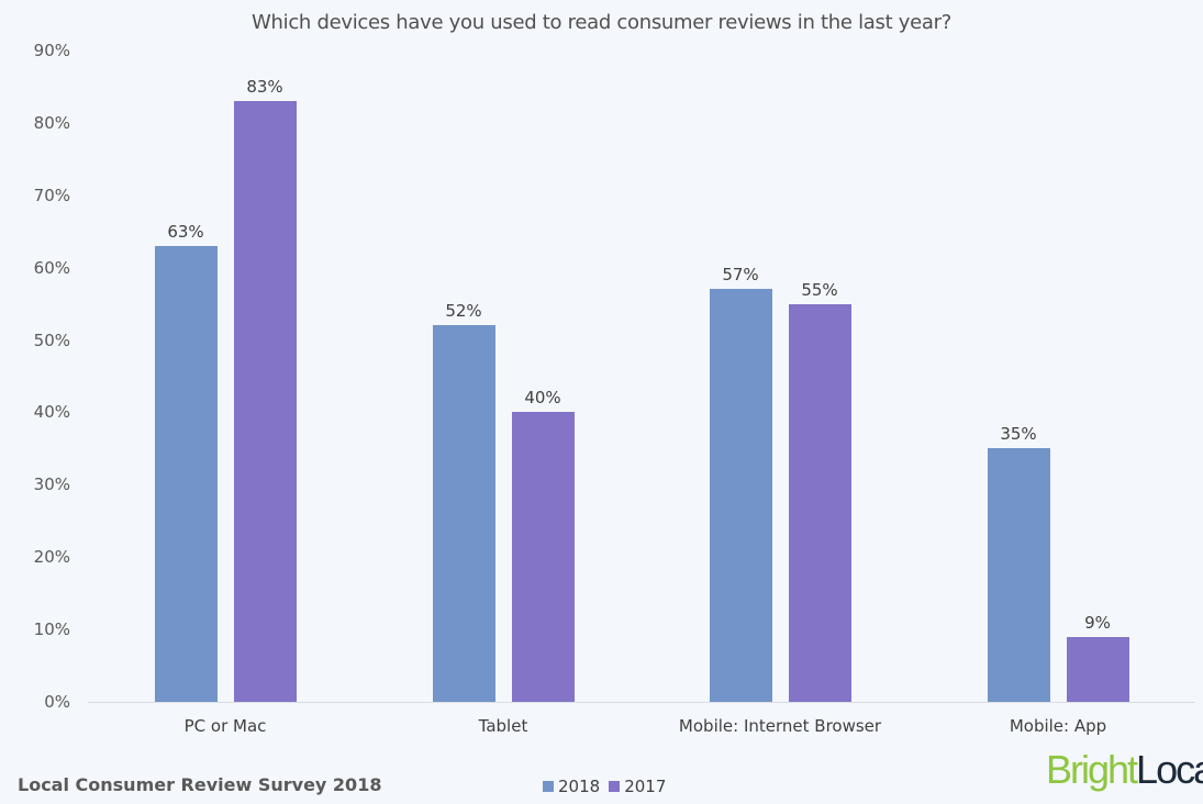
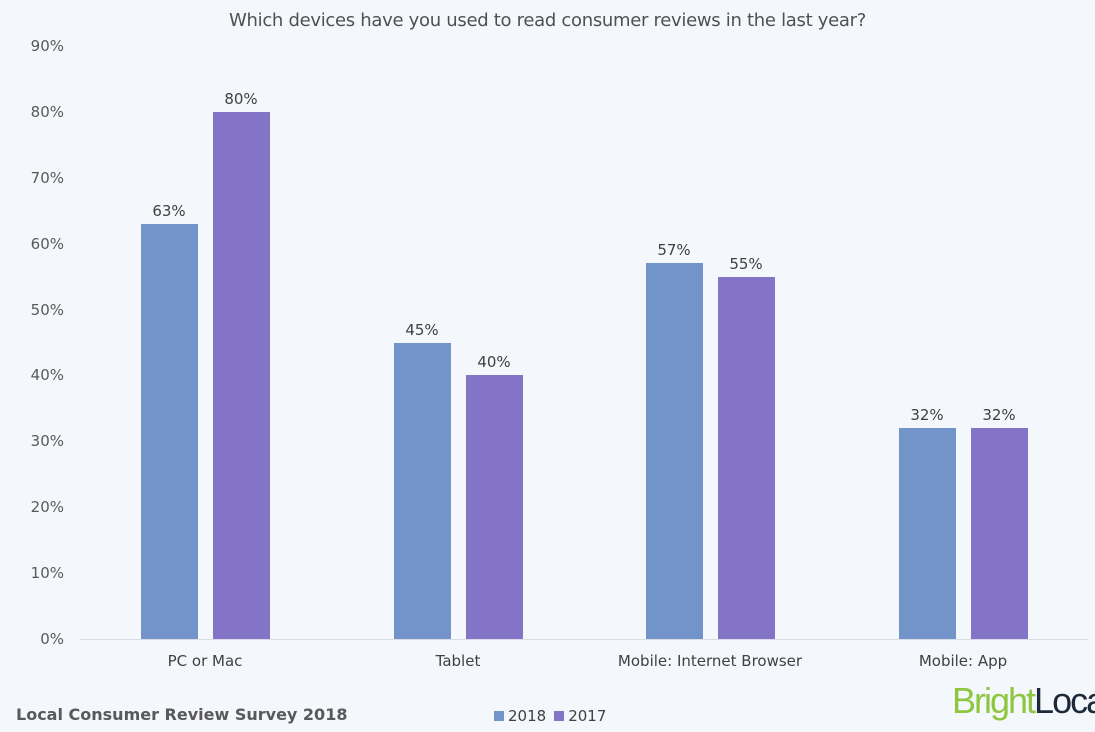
2017/PC or Mac: 83% -> 80%
2018/Tablet: 52% -> 45%
2018/Mobile: App: 35% -> 32%
2017/Mobile: App: 9% -> 32%
